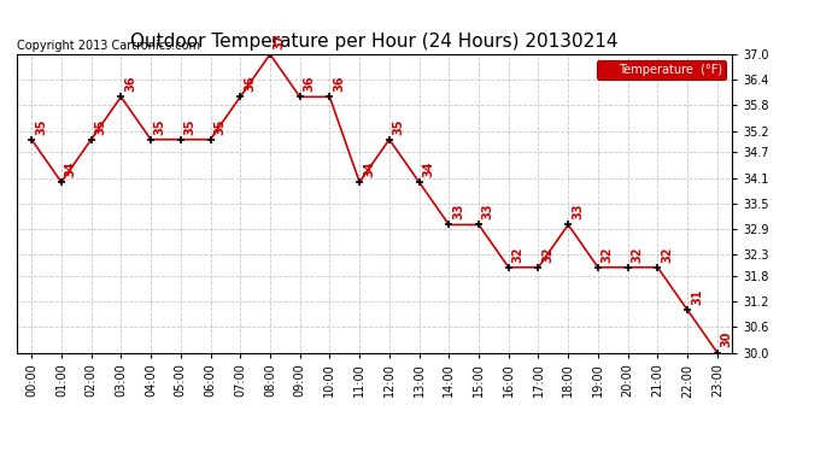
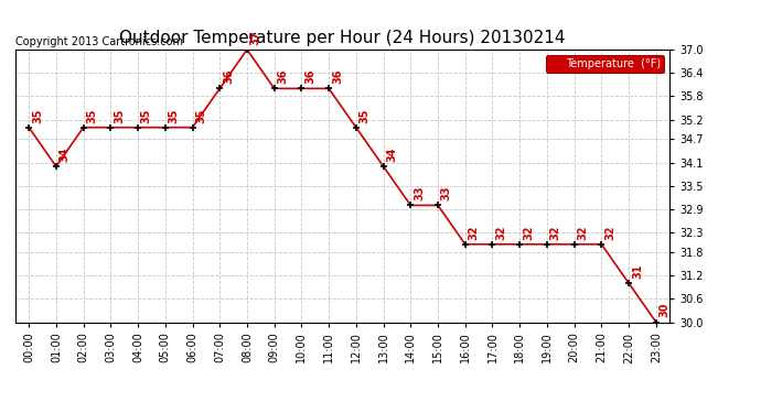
03:00: 36 -> 35
11:00: 34 -> 36
18:00: 33 -> 32
